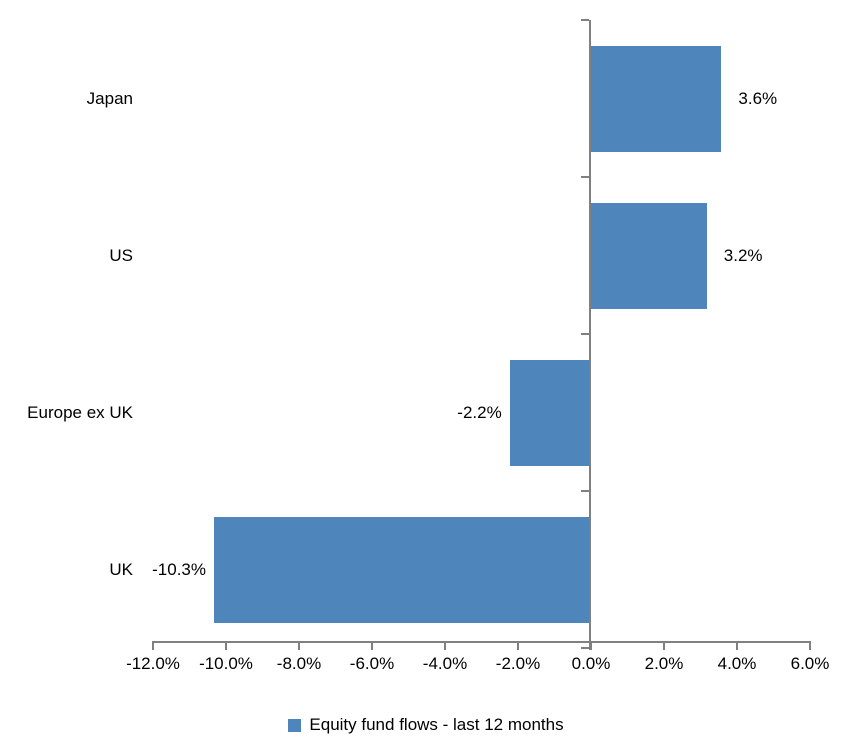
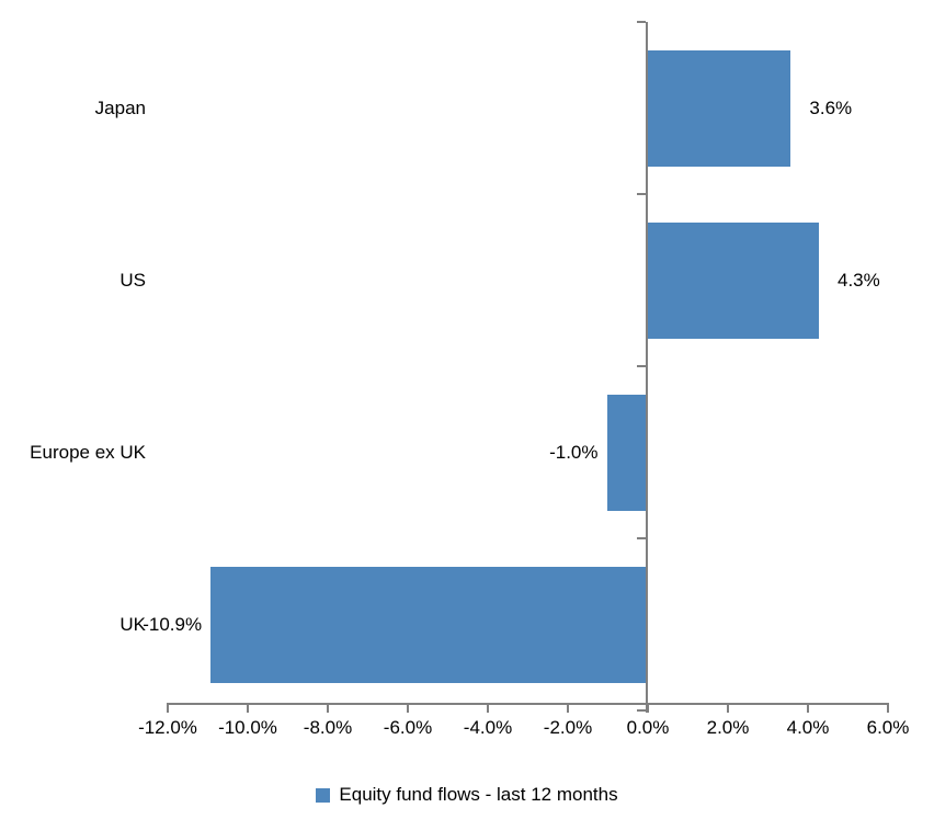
US: 3.2% -> 4.3%
Europe ex UK: -2.2% -> -1.0%
UK: -10.3% -> -10.9%
